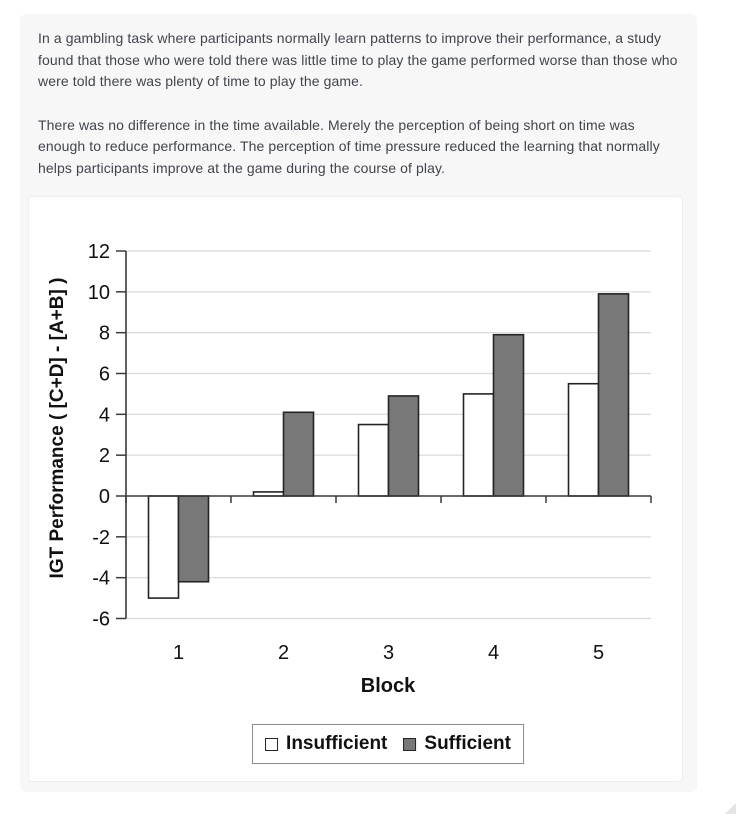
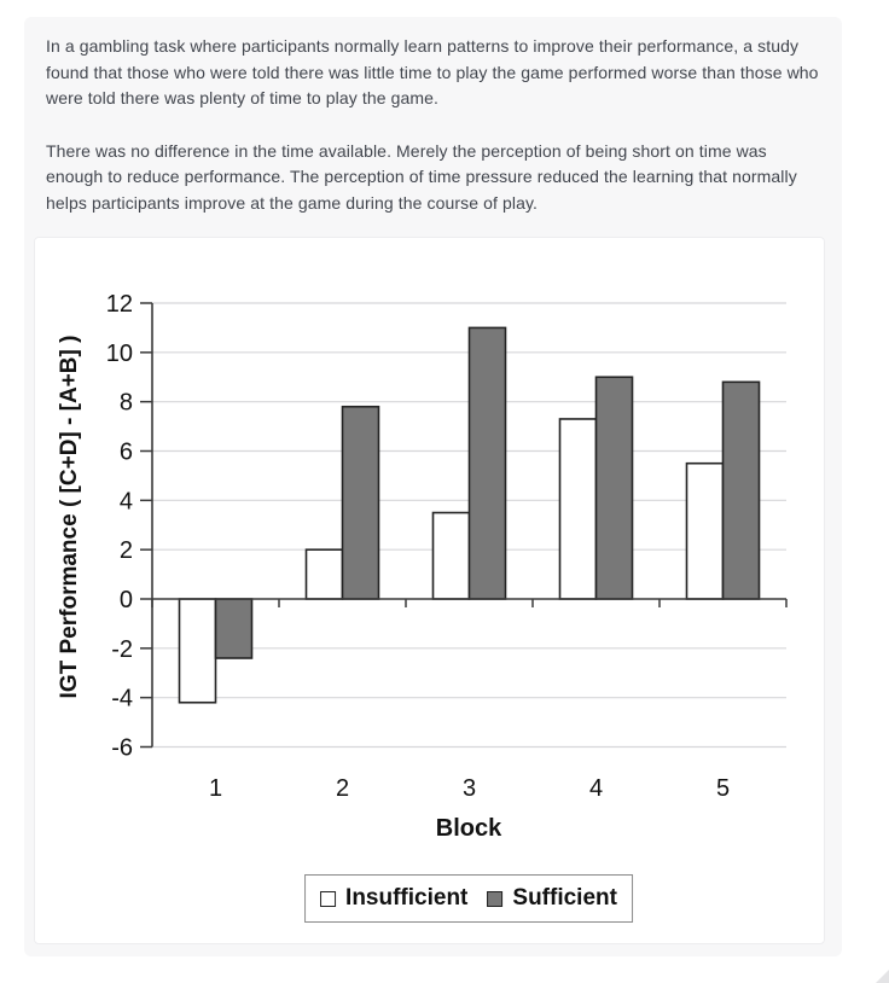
Insufficient/1: -5.0 -> -4.2
Sufficient/1: -4.2 -> -2.4
Insufficient/2: 0.2 -> 2.0
Sufficient/2: 4.1 -> 7.8
Sufficient/3: 4.9 -> 11.0
Insufficient/4: 5.0 -> 7.3
Sufficient/4: 7.9 -> 9.0
Sufficient/5: 9.9 -> 8.8
